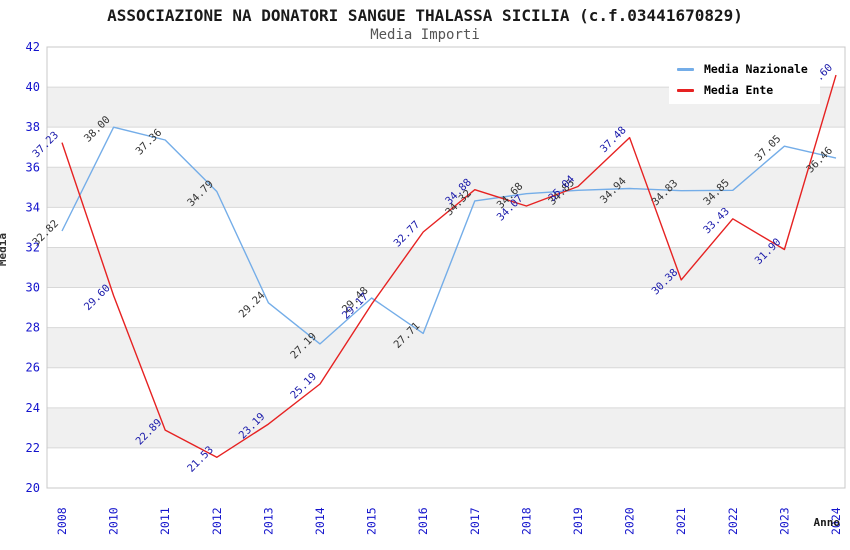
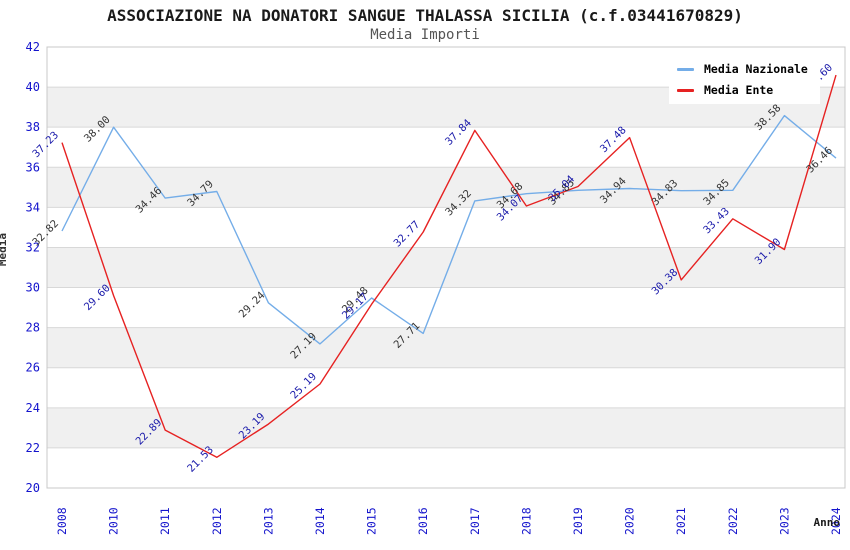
Media Nazionale/2011: 37.36 -> 34.46
Media Ente/2017: 34.88 -> 37.84
Media Nazionale/2023: 37.05 -> 38.58
